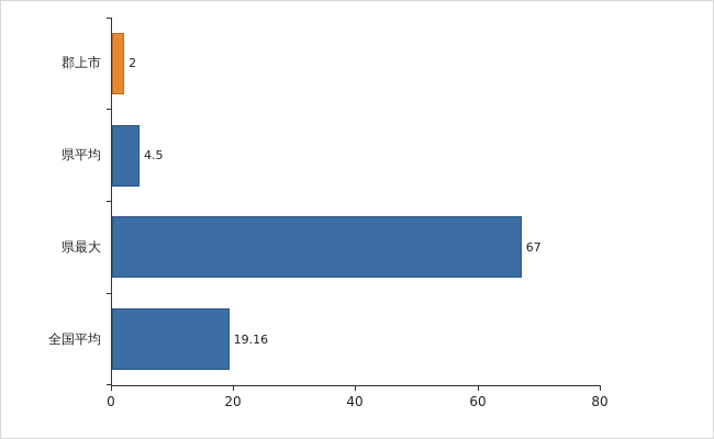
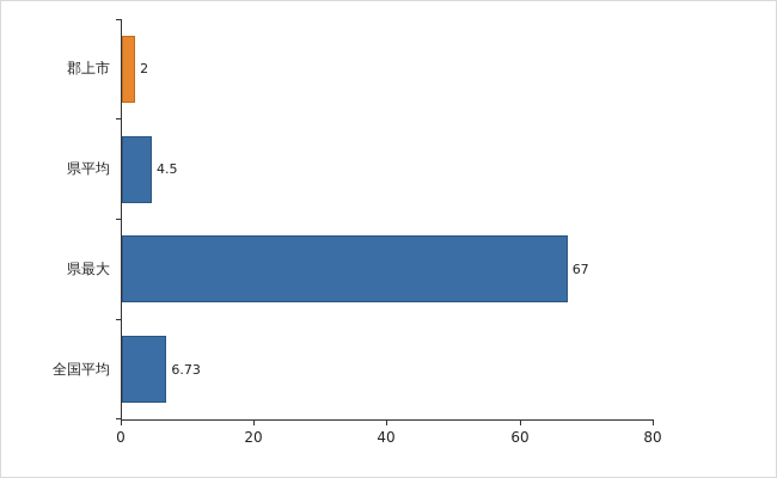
全国平均: 19.16 -> 6.73
